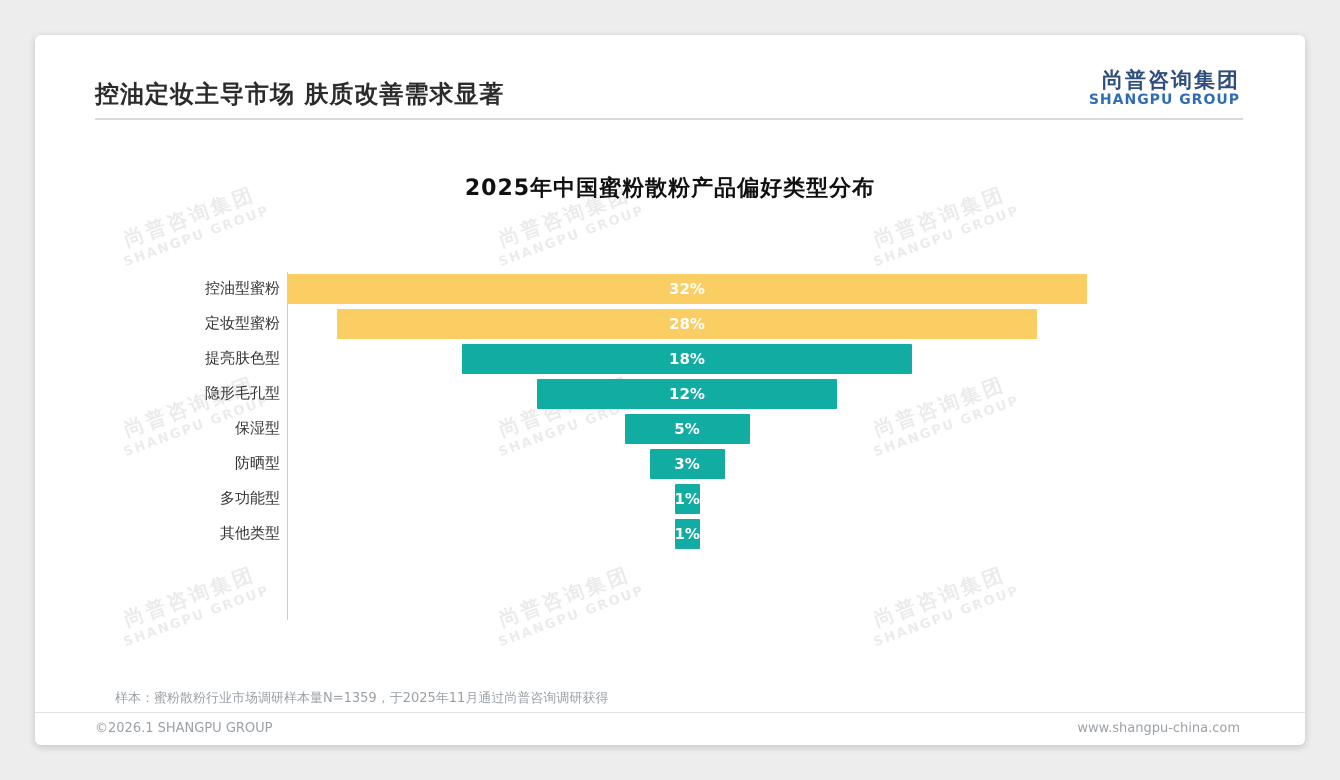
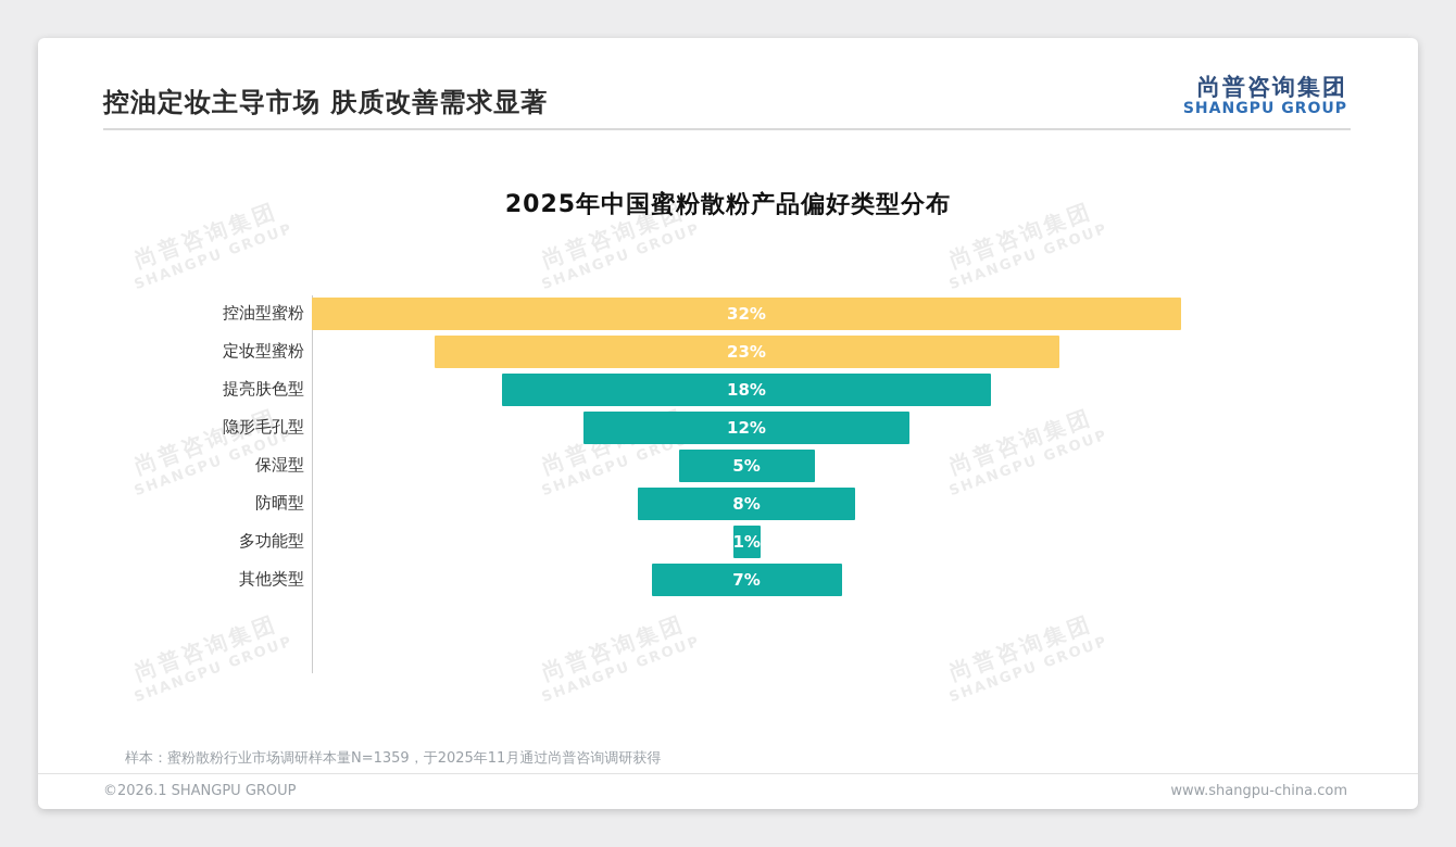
定妆型蜜粉: 28% -> 23%
防晒型: 3% -> 8%
其他类型: 1% -> 7%
